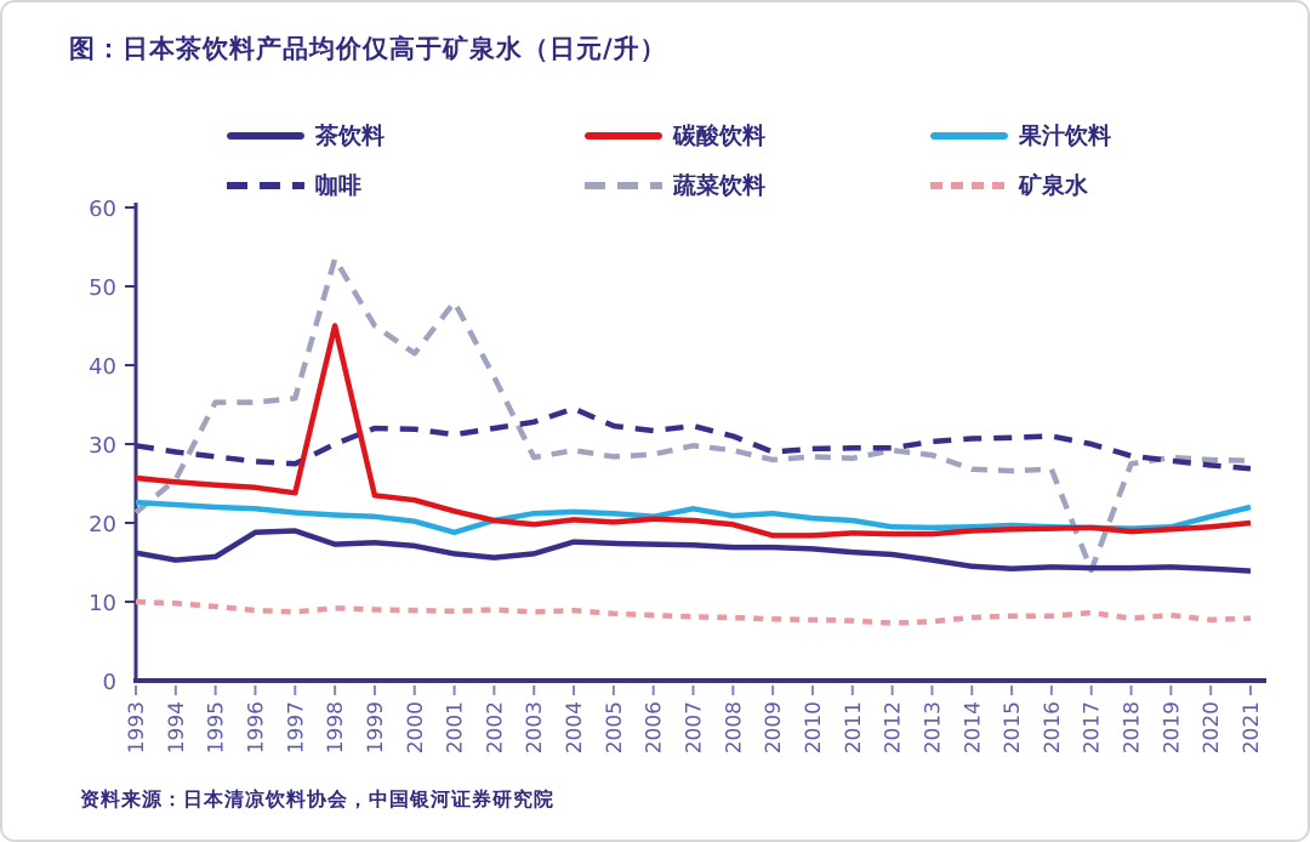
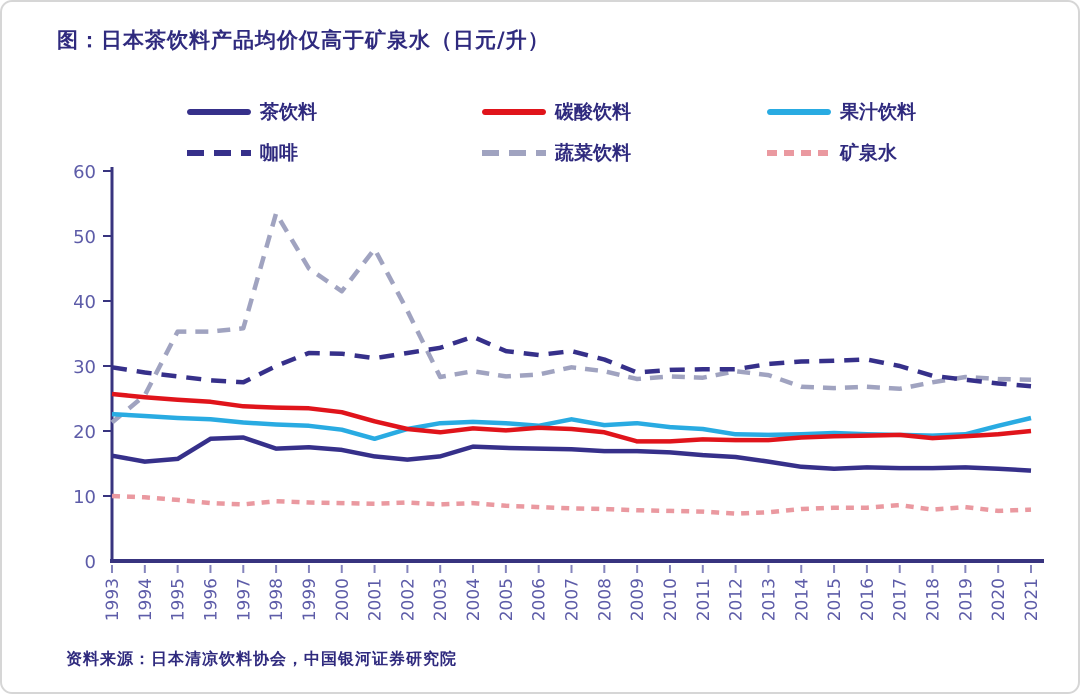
碳酸饮料/1998: 45 -> 24
蔬菜饮料/2017: 14 -> 26
